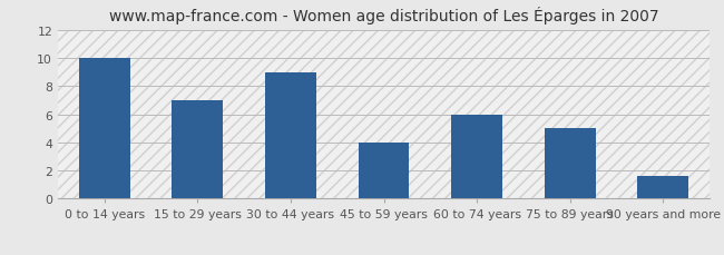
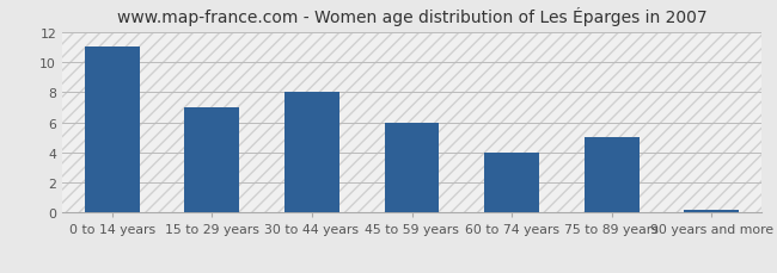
0 to 14 years: 10.0 -> 11.0
30 to 44 years: 9.0 -> 8.0
45 to 59 years: 4.0 -> 6.0
60 to 74 years: 6.0 -> 4.0
90 years and more: 1.6 -> 0.2
